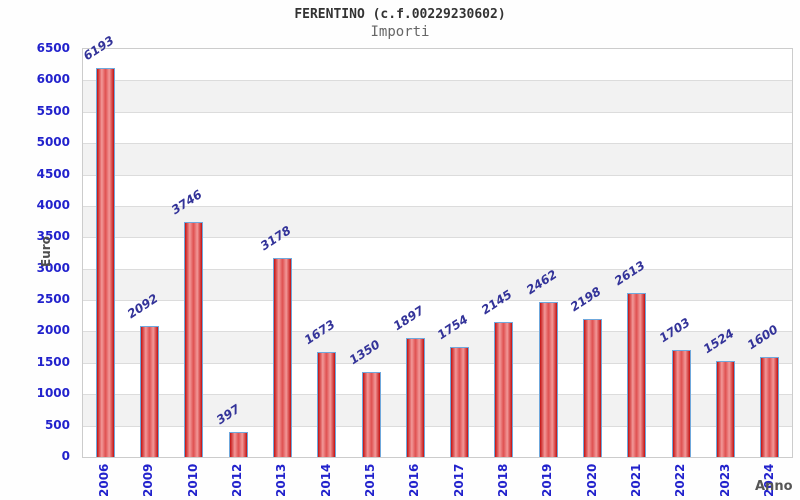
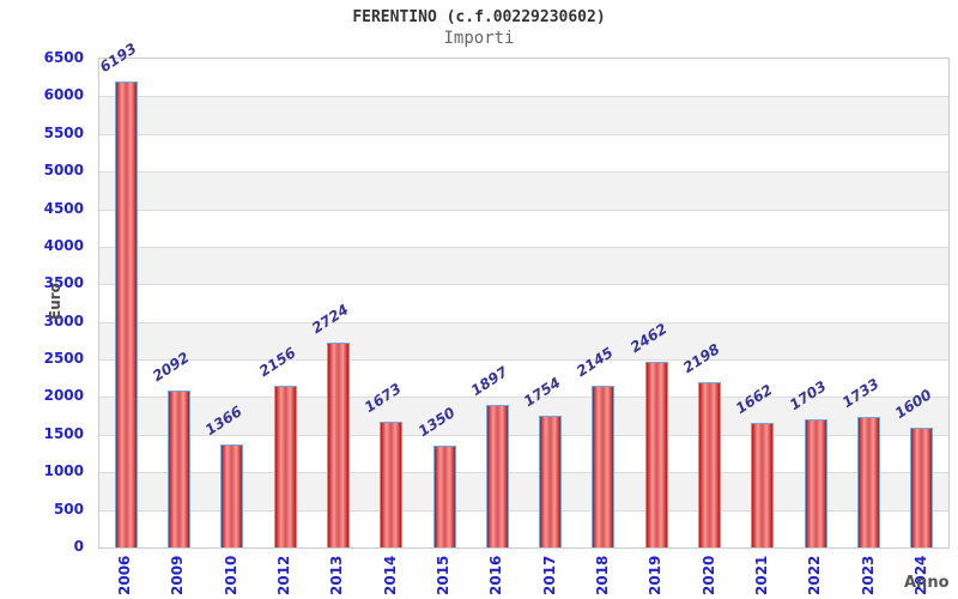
2010: 3746 -> 1366
2012: 397 -> 2156
2013: 3178 -> 2724
2021: 2613 -> 1662
2023: 1524 -> 1733
